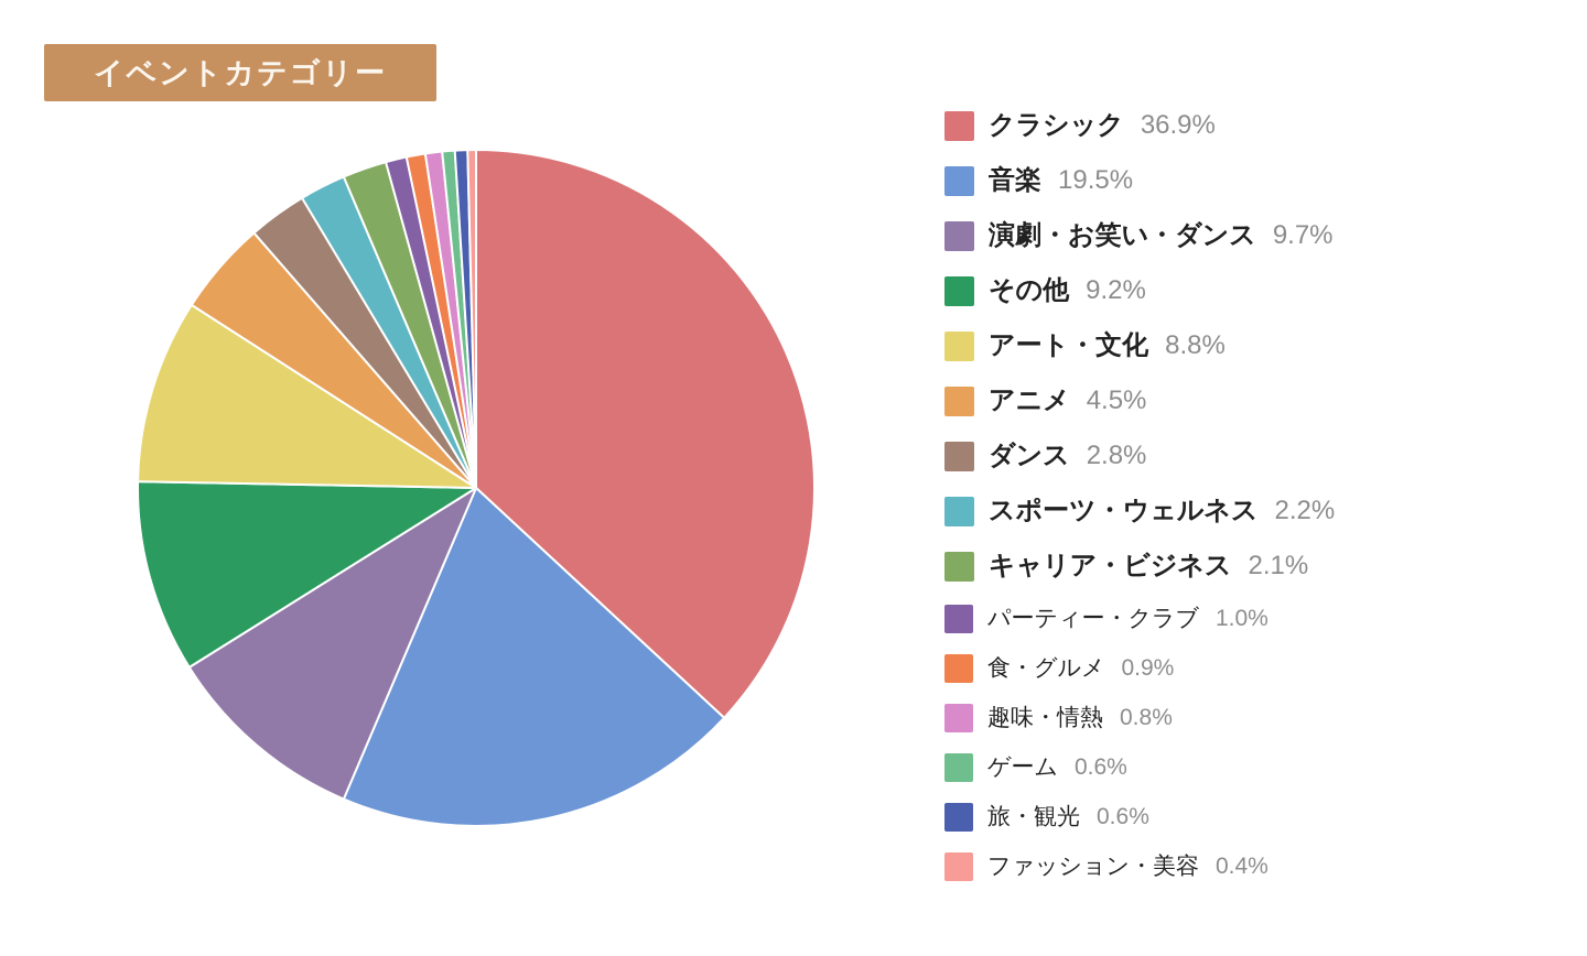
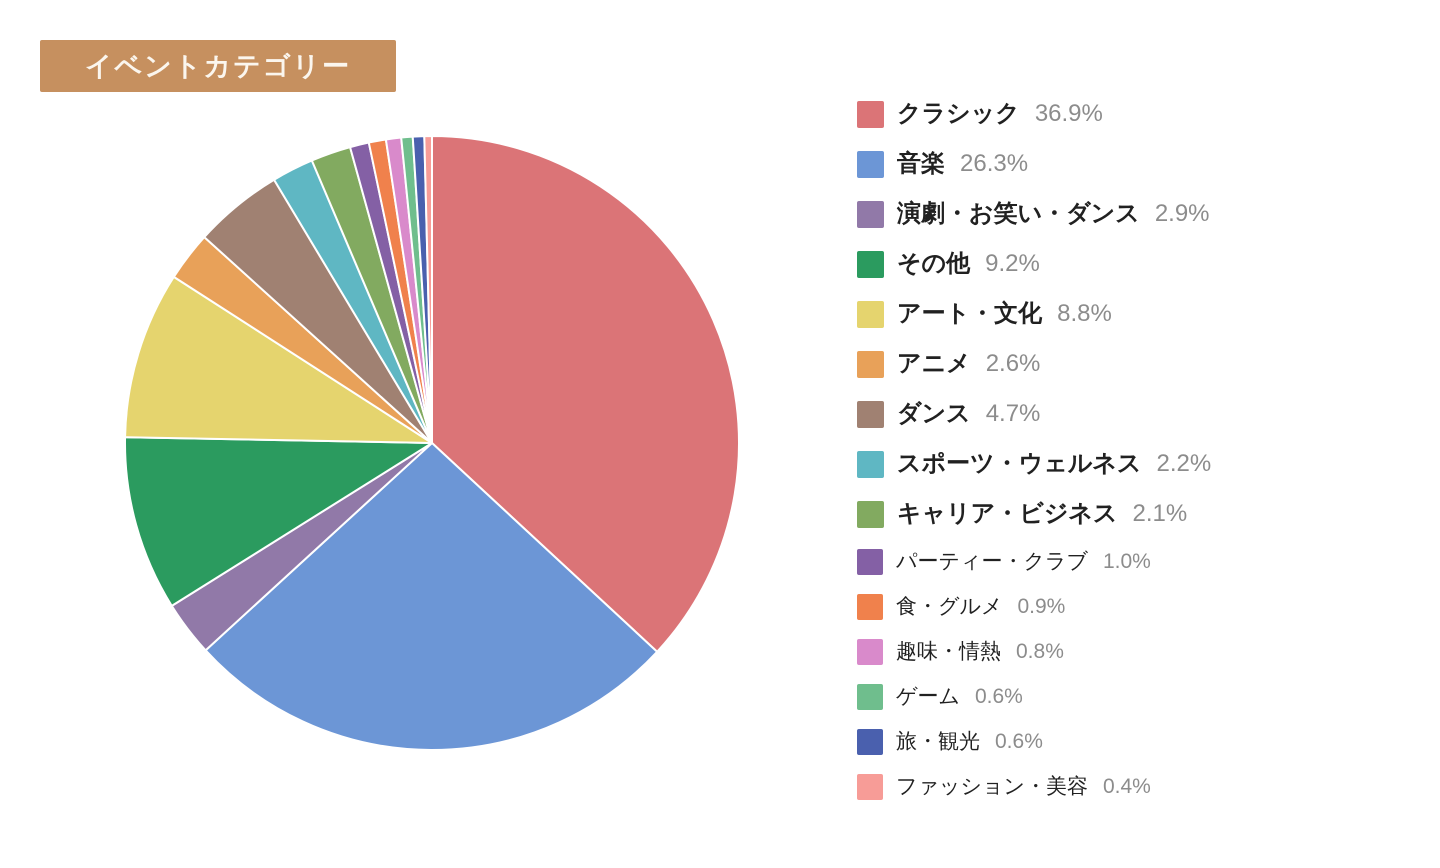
音楽: 19.5% -> 26.3%
演劇・お笑い・ダンス: 9.7% -> 2.9%
アニメ: 4.5% -> 2.6%
ダンス: 2.8% -> 4.7%
